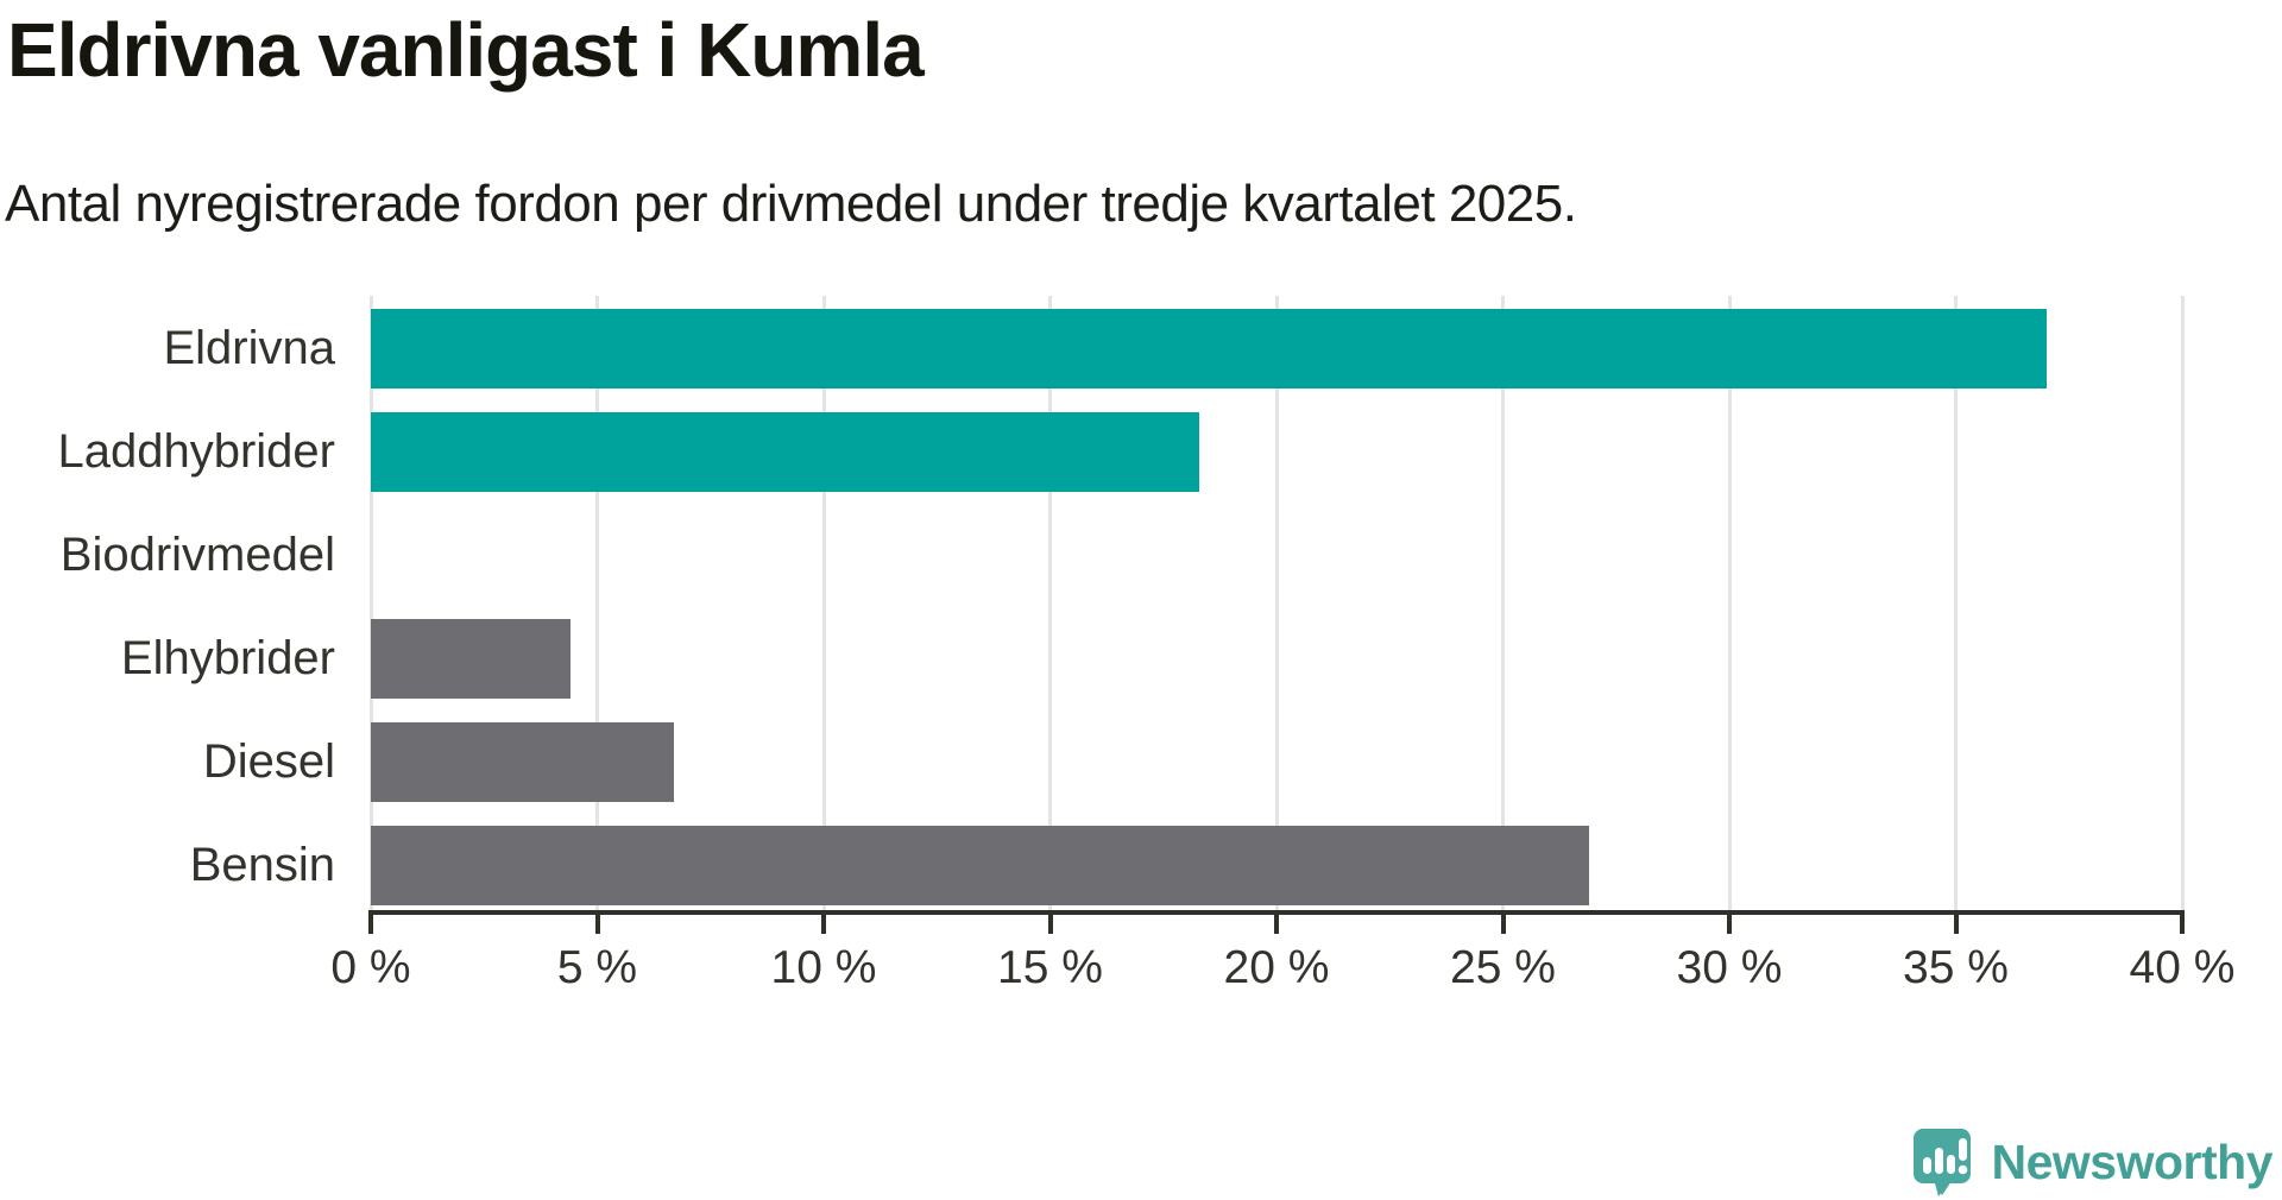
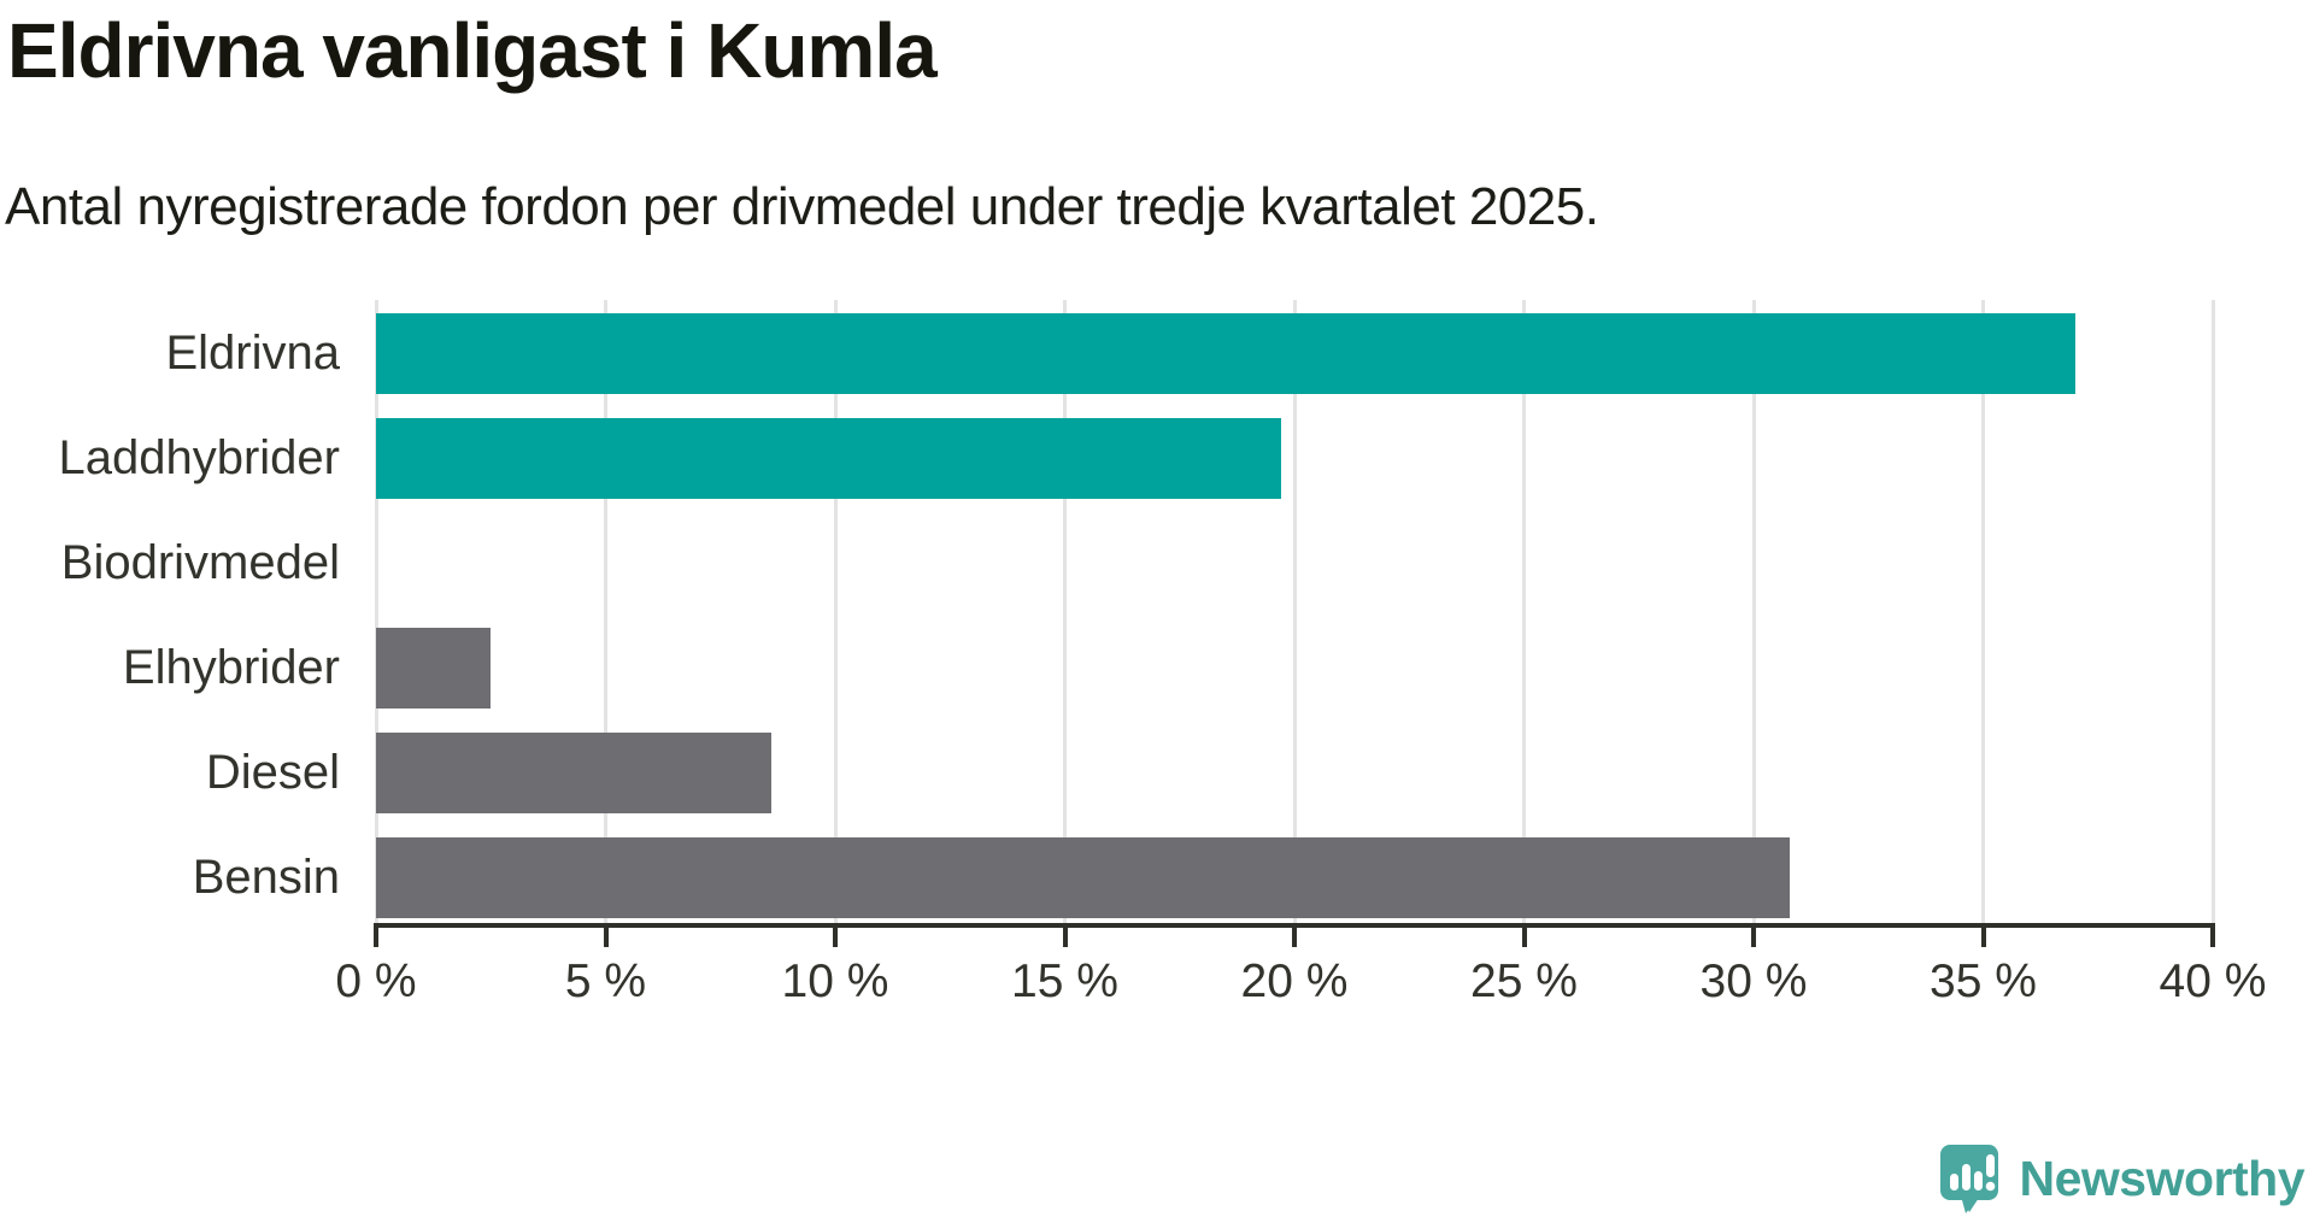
Laddhybrider: 18.3% -> 19.7%
Elhybrider: 4.4% -> 2.5%
Diesel: 6.7% -> 8.6%
Bensin: 26.9% -> 30.8%
